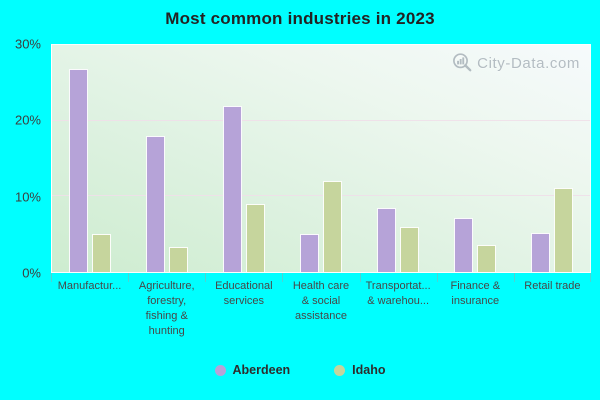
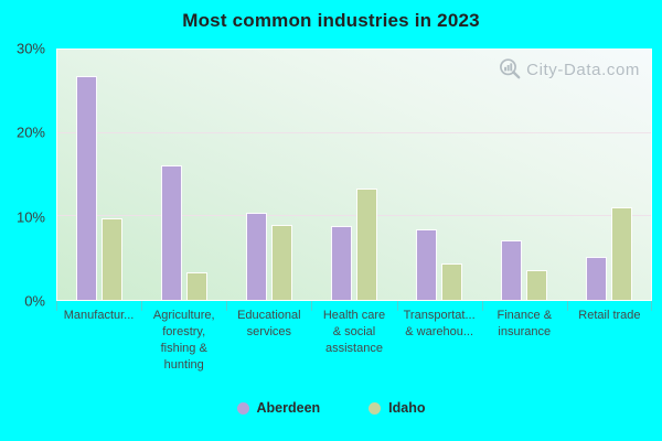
Idaho/Manufactur...: 5% -> 10%
Aberdeen/Agriculture, forestry, fishing & hunting: 18% -> 16%
Aberdeen/Educational services: 22% -> 10%
Aberdeen/Health care & social assistance: 5% -> 9%
Idaho/Health care & social assistance: 12% -> 13%
Idaho/Transportat... & warehou...: 6% -> 4%
